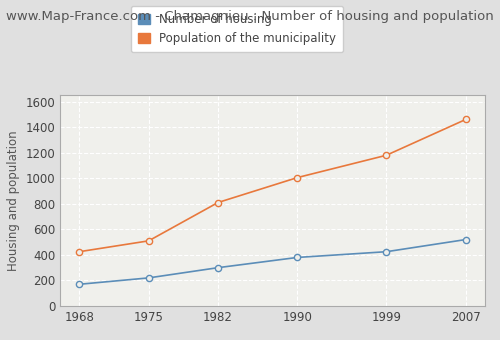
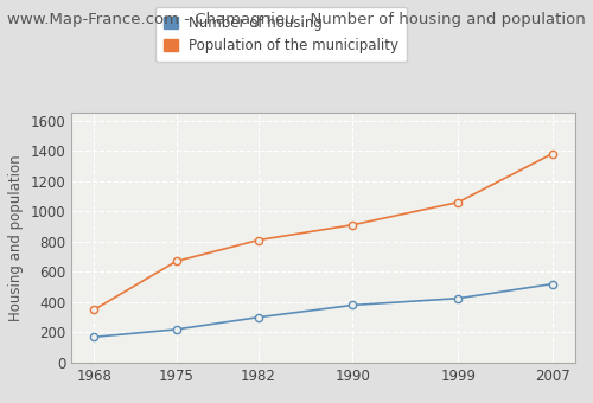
Population of the municipality/1968: 420 -> 350
Population of the municipality/1975: 510 -> 670
Population of the municipality/1990: 1000 -> 910
Population of the municipality/1999: 1180 -> 1060
Population of the municipality/2007: 1460 -> 1380
